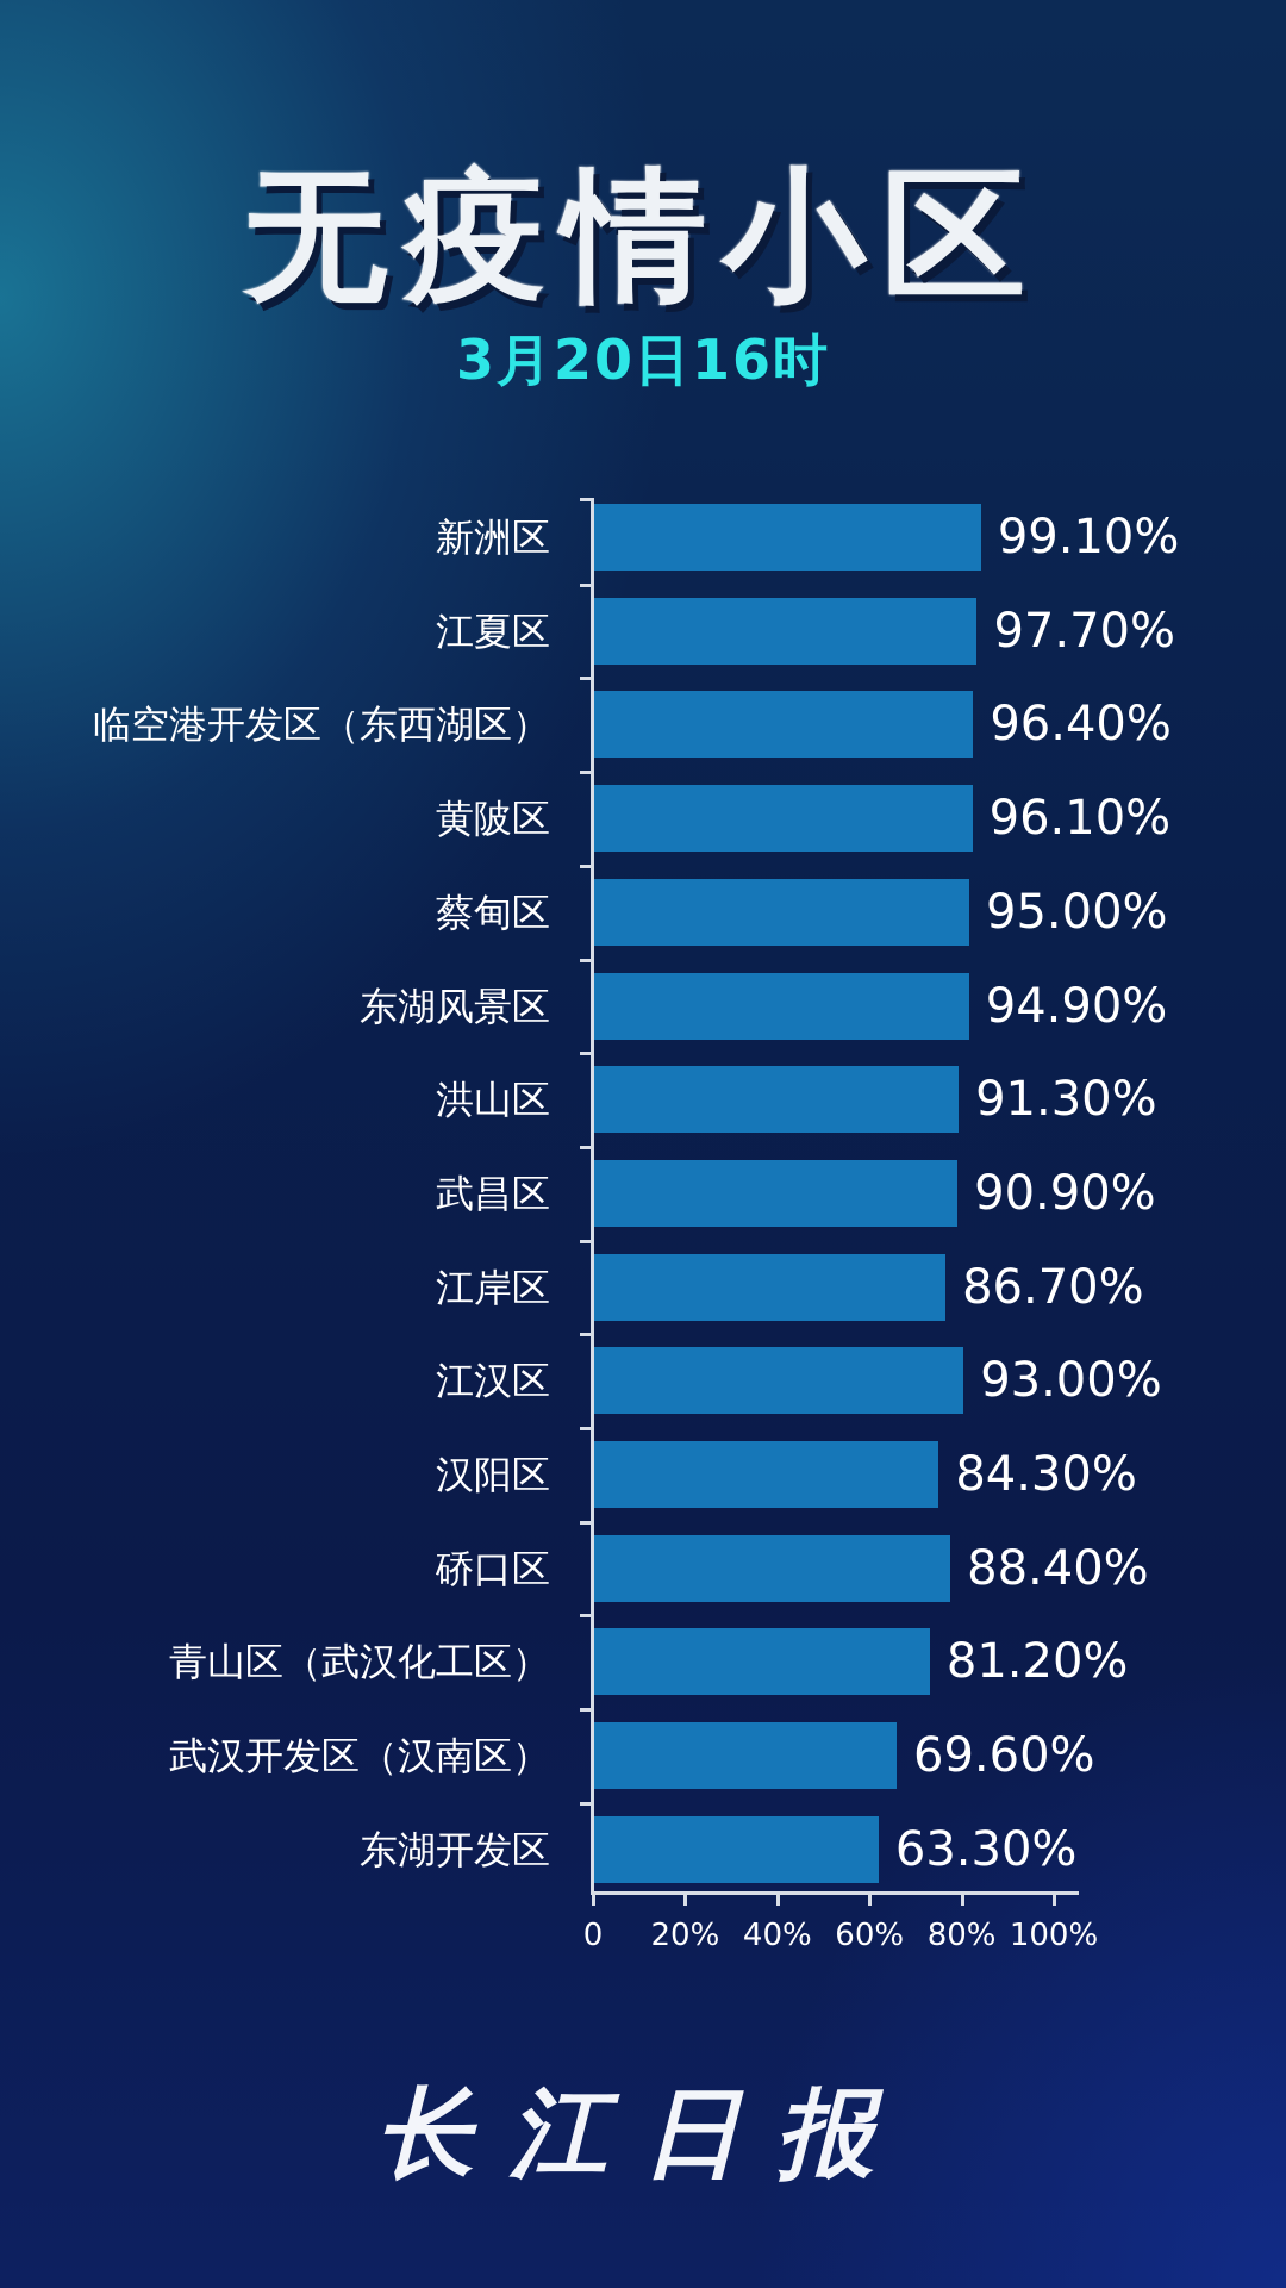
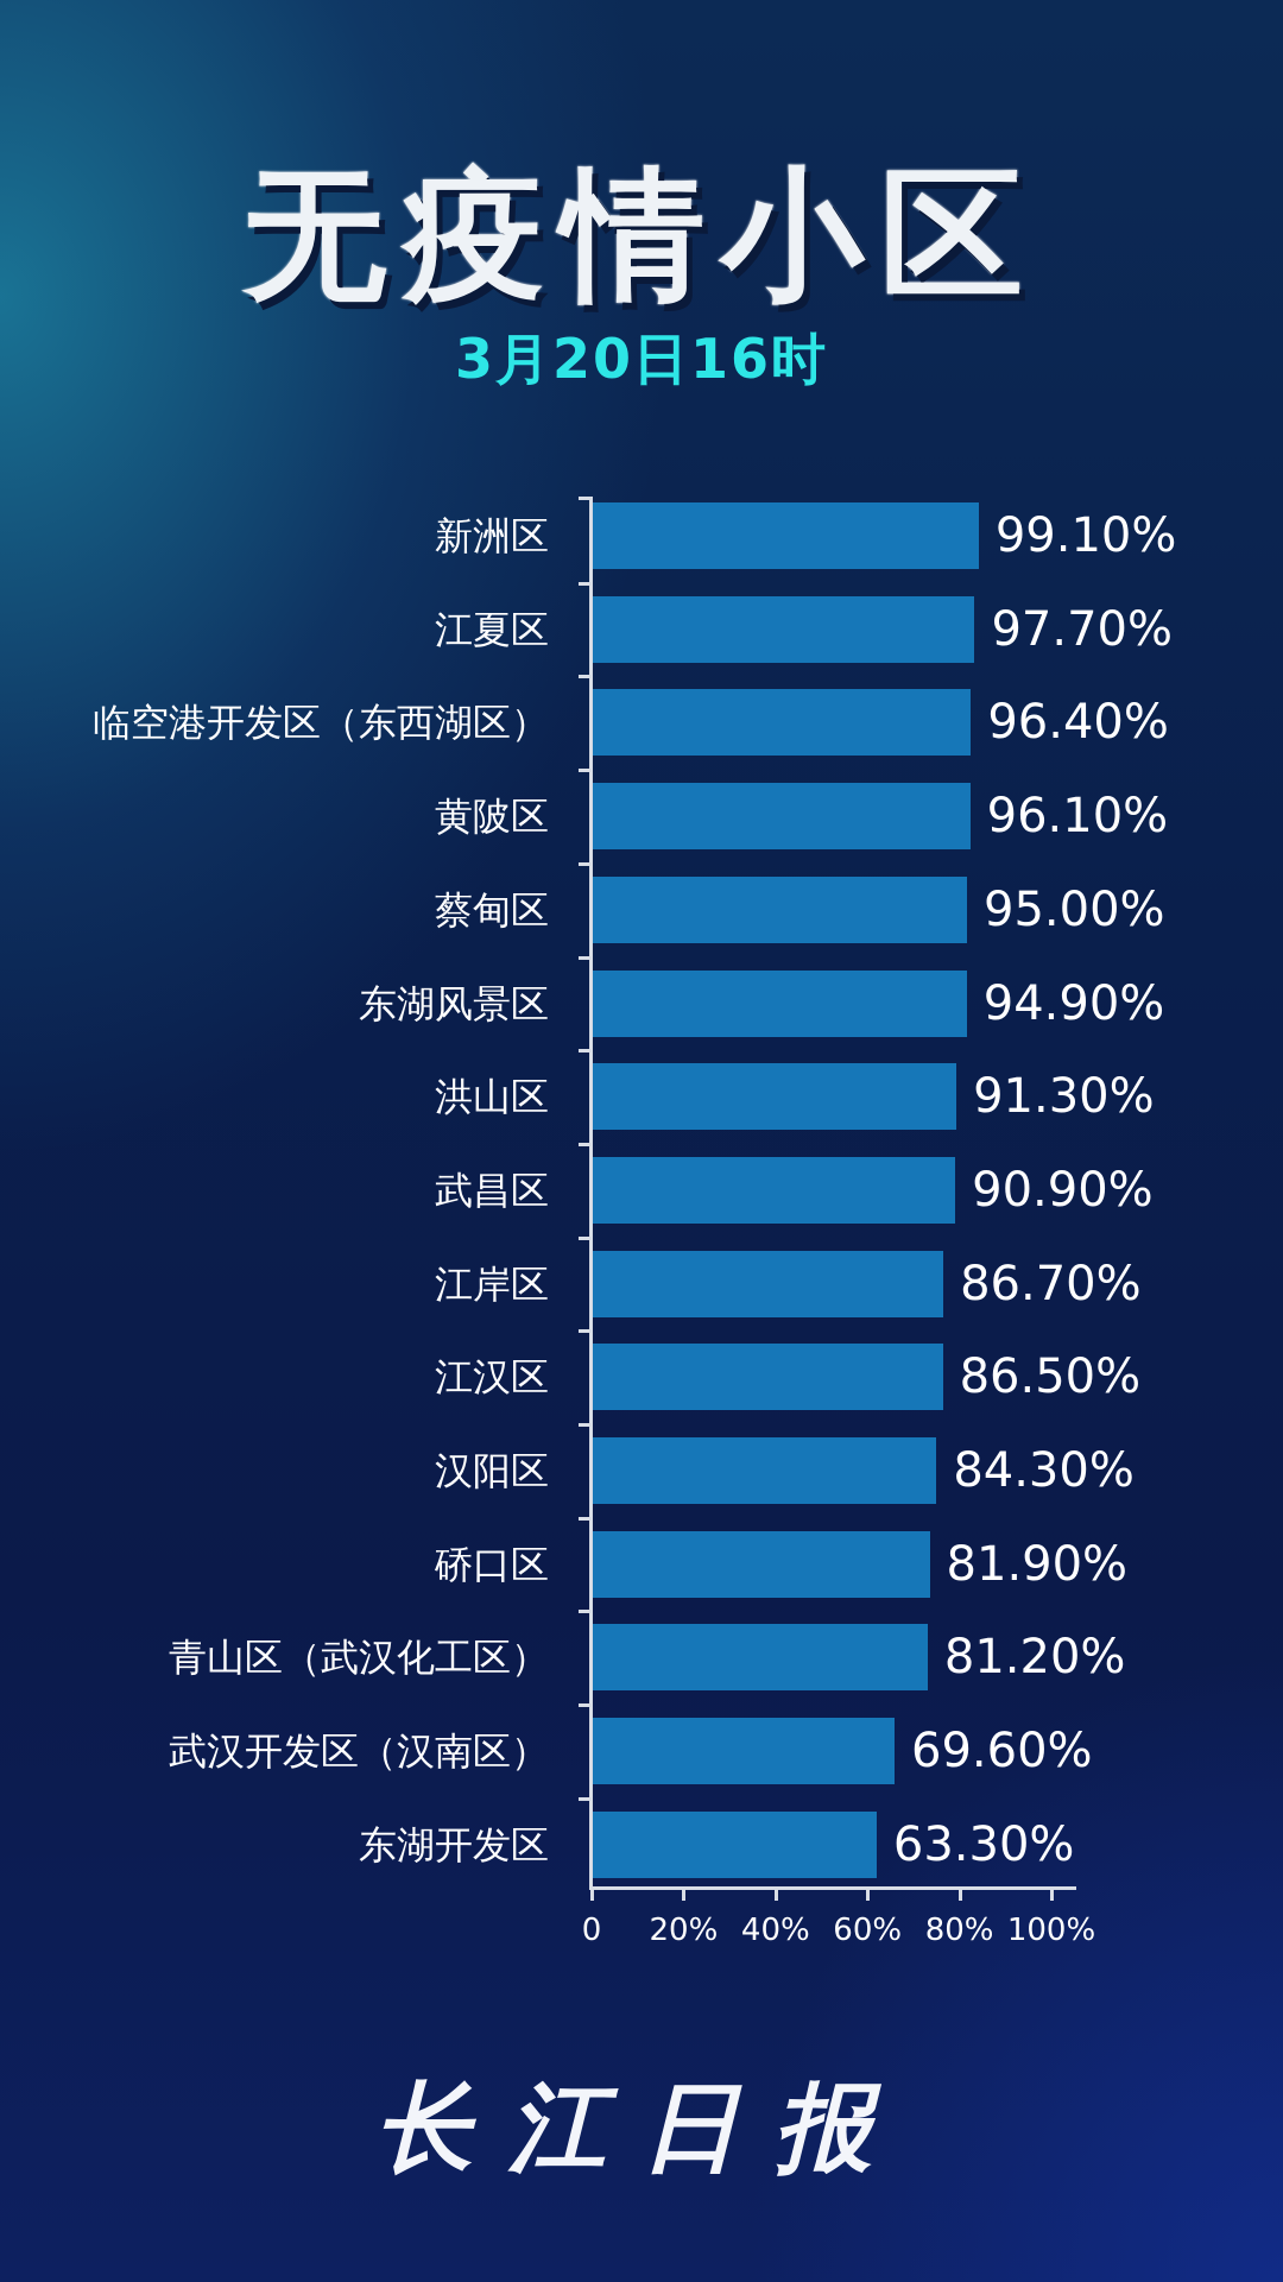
江汉区: 93.00% -> 86.50%
硚口区: 88.40% -> 81.90%
